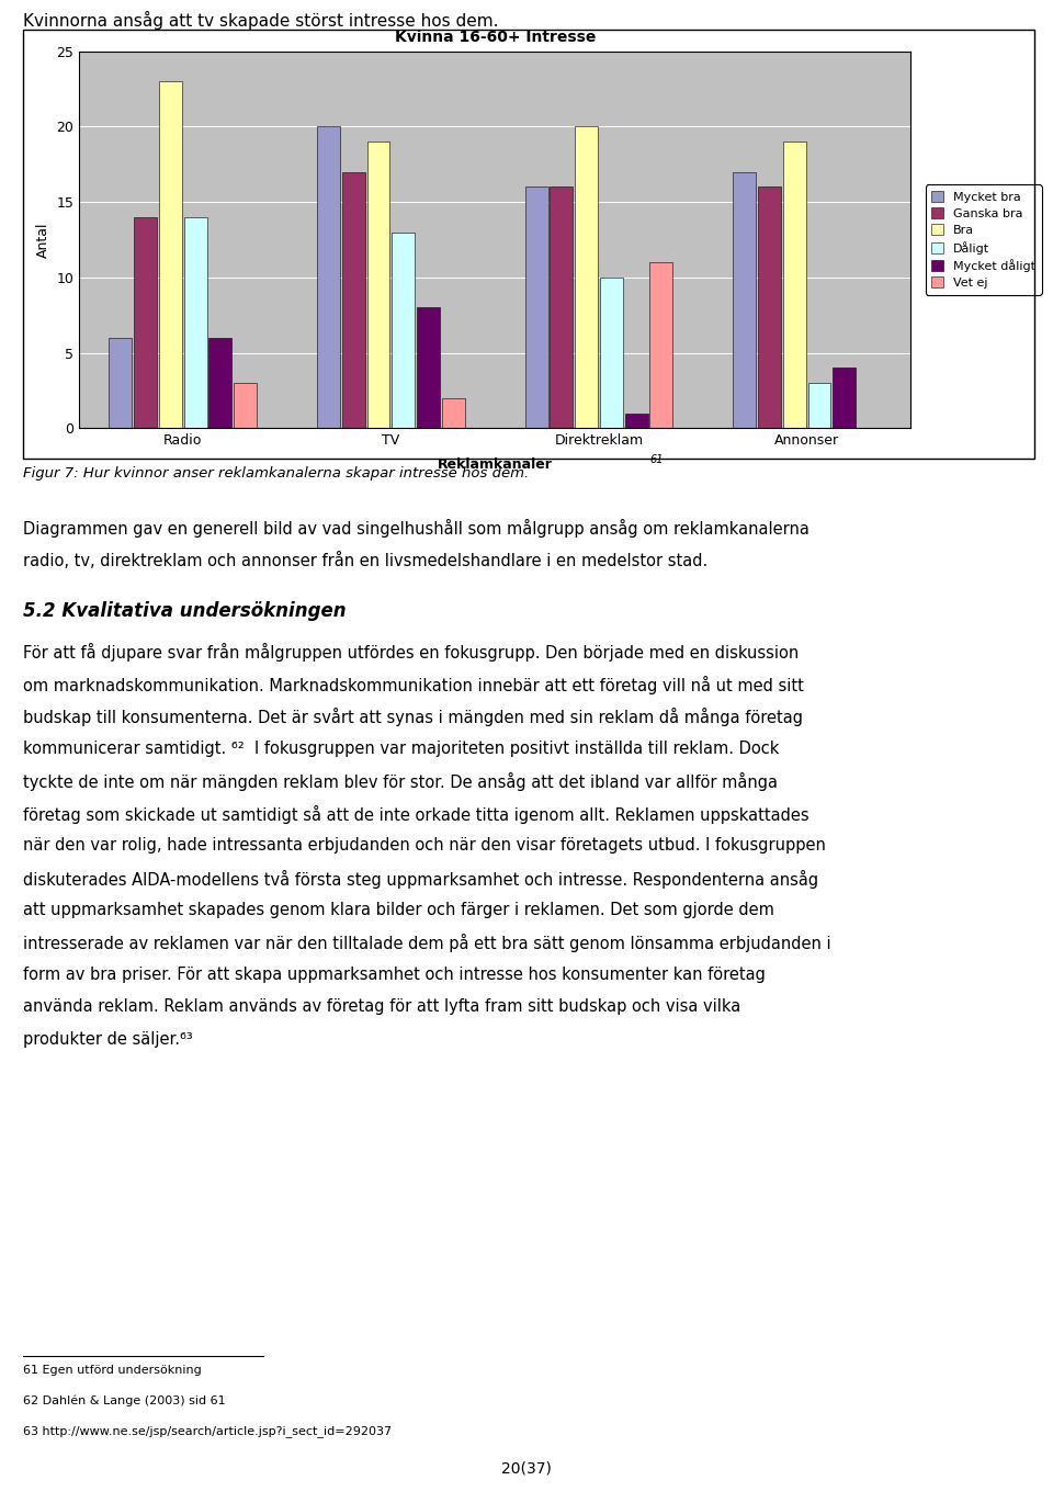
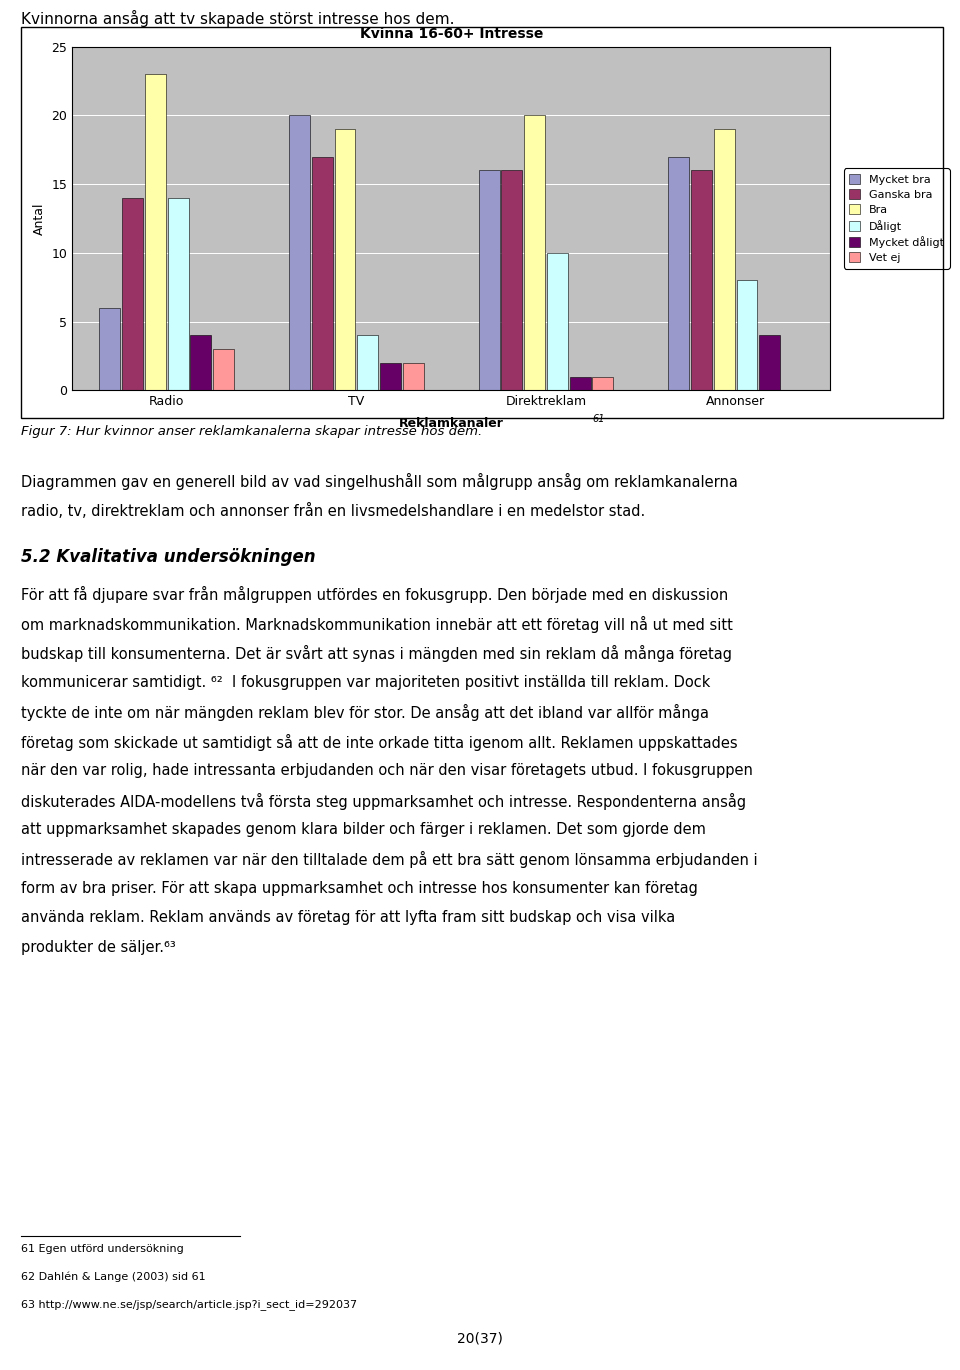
Mycket dåligt/Radio: 6 -> 4
Dåligt/TV: 13 -> 4
Mycket dåligt/TV: 8 -> 2
Vet ej/Direktreklam: 11 -> 1
Dåligt/Annonser: 3 -> 8
